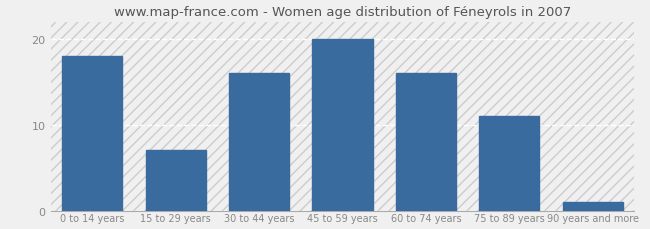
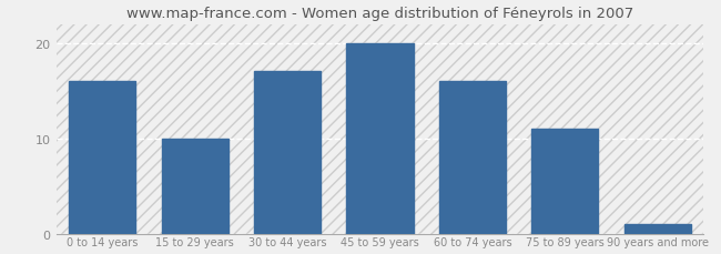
0 to 14 years: 18 -> 16
15 to 29 years: 7 -> 10
30 to 44 years: 16 -> 17
